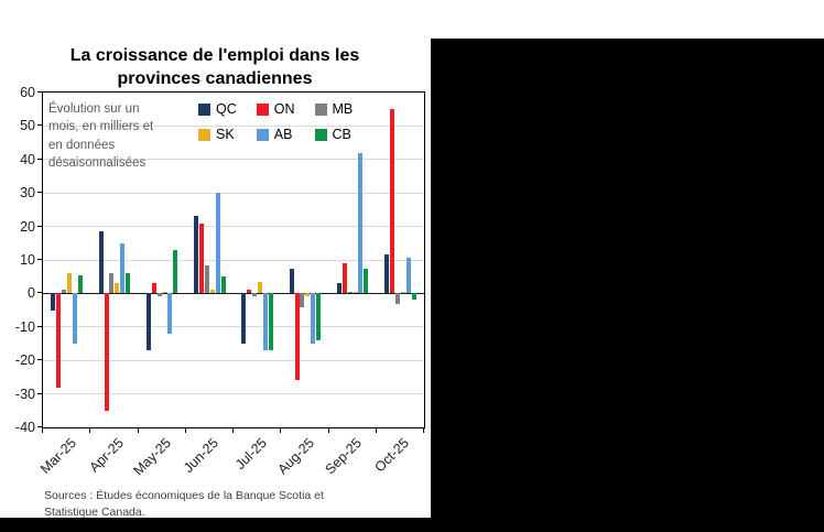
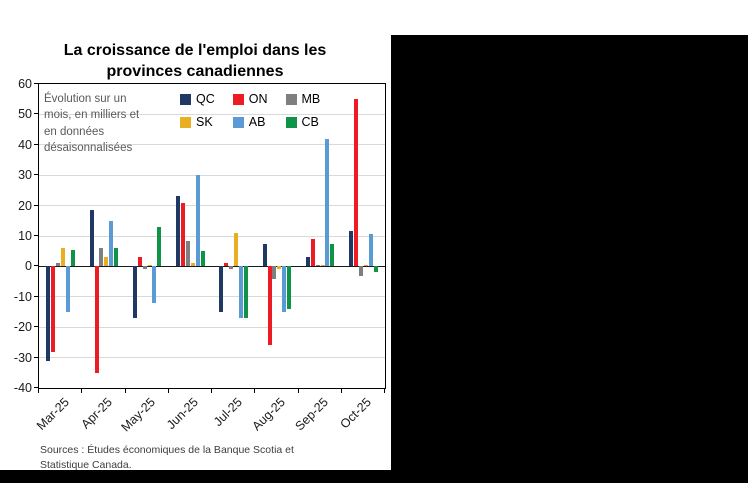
QC/Mar-25: -5 -> -31
SK/Jul-25: 4 -> 11
